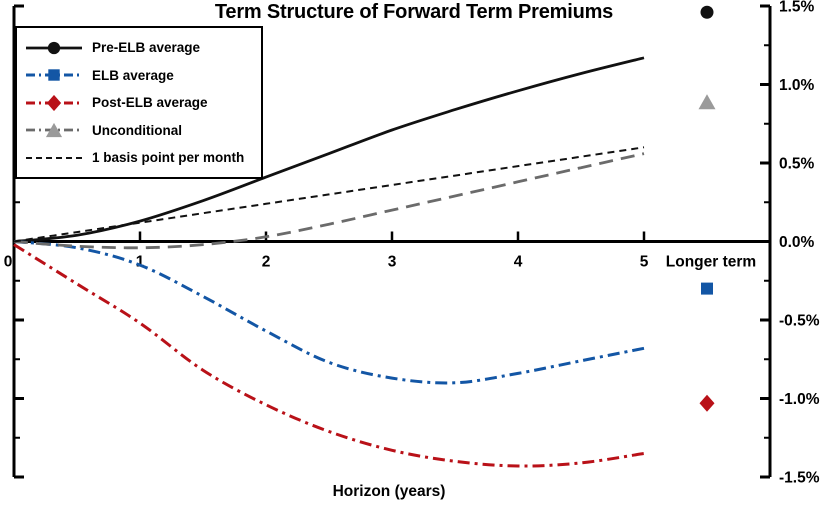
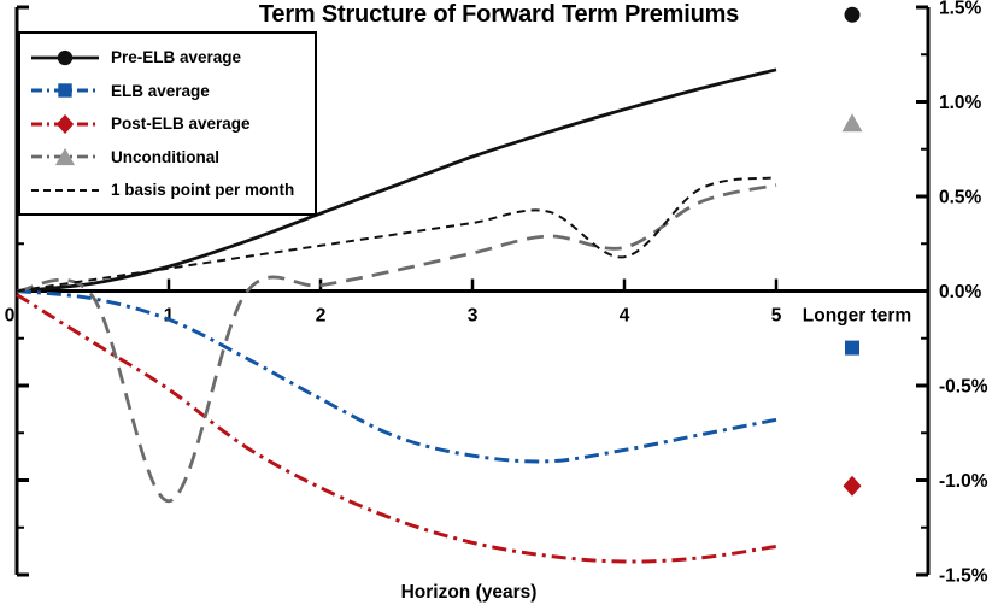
Unconditional/1: -0.04% -> -1.11%
Unconditional/4: 0.38% -> 0.23%
1 basis point per month/4: 0.48% -> 0.18%
